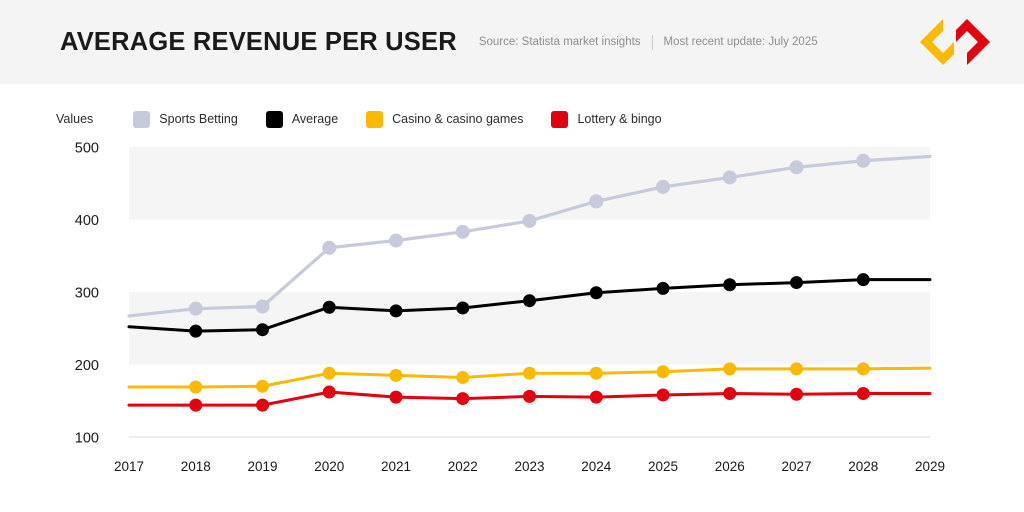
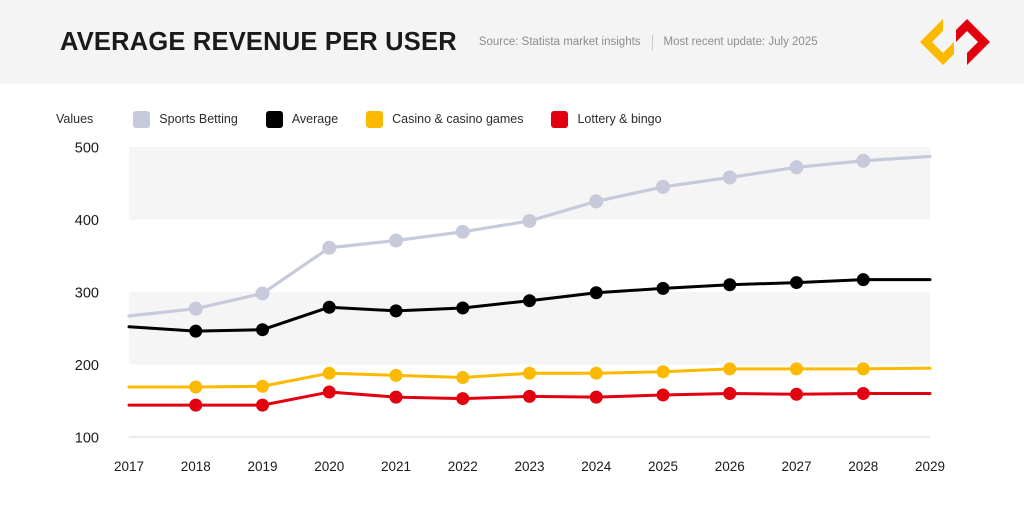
Sports Betting/2019: 280 -> 300
